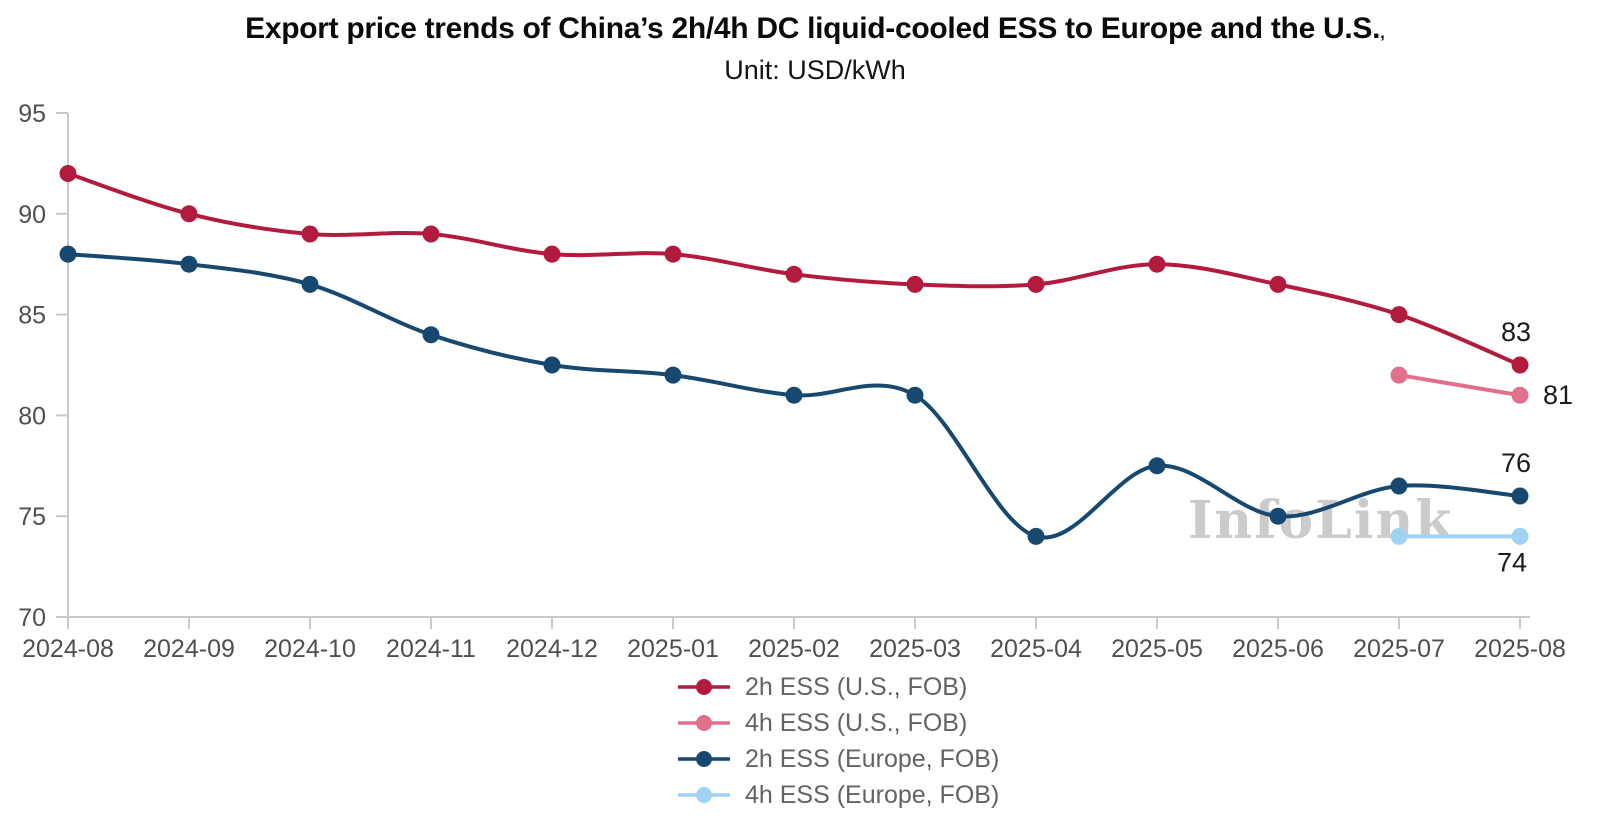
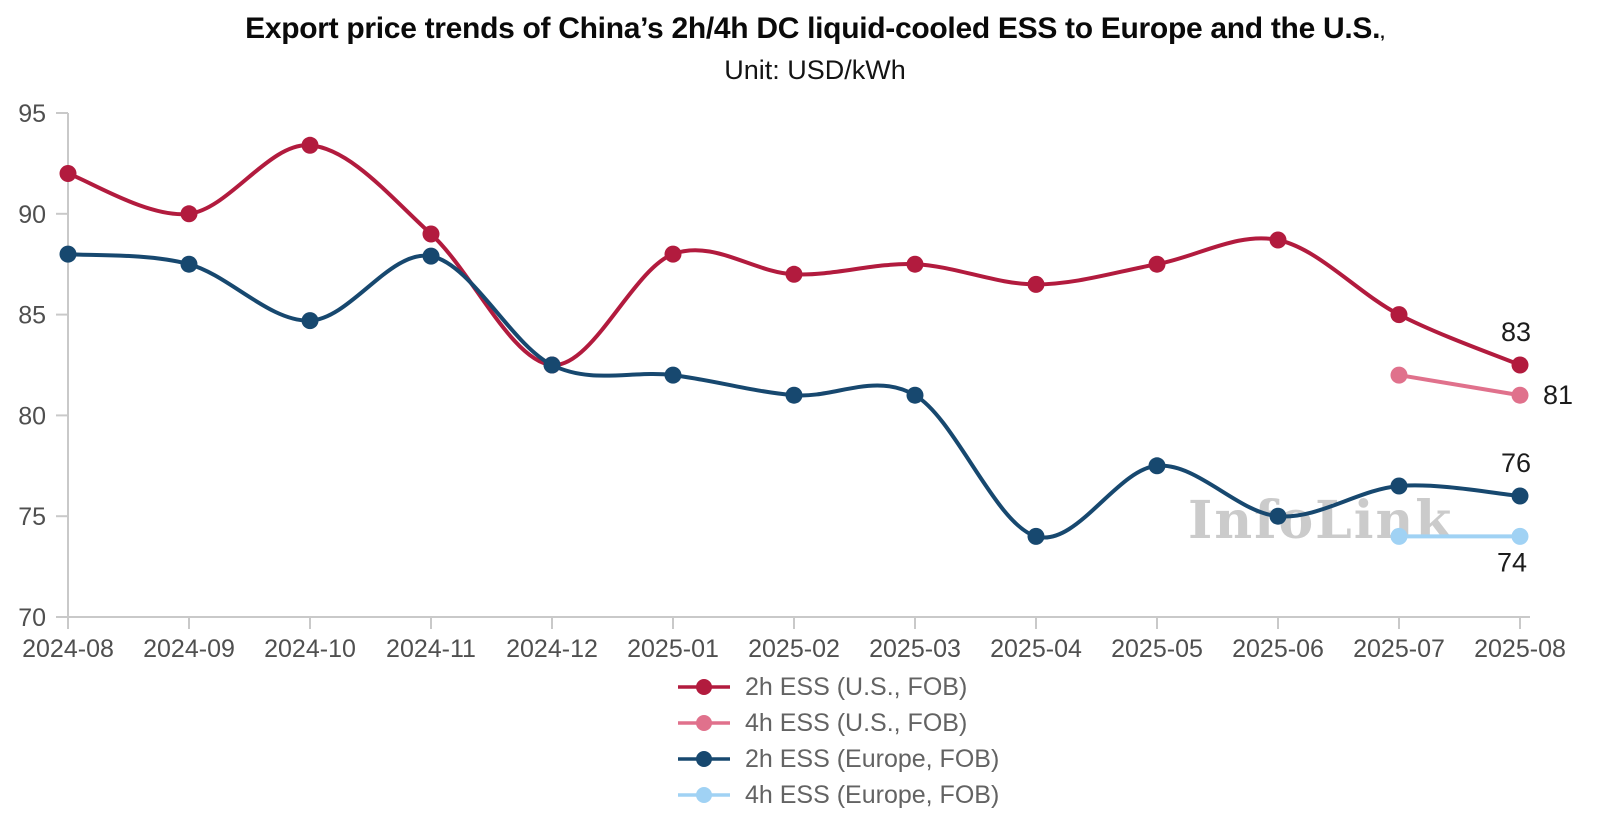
2h ESS (U.S., FOB)/2024-10: 89.0 -> 93.4
2h ESS (Europe, FOB)/2024-10: 86.5 -> 84.7
2h ESS (Europe, FOB)/2024-11: 84.0 -> 87.9
2h ESS (U.S., FOB)/2024-12: 88.0 -> 82.5
2h ESS (U.S., FOB)/2025-03: 86.5 -> 87.5
2h ESS (U.S., FOB)/2025-06: 86.5 -> 88.7
